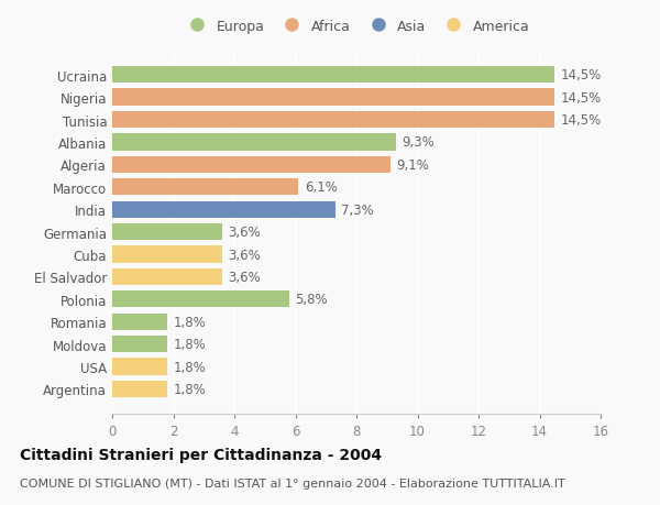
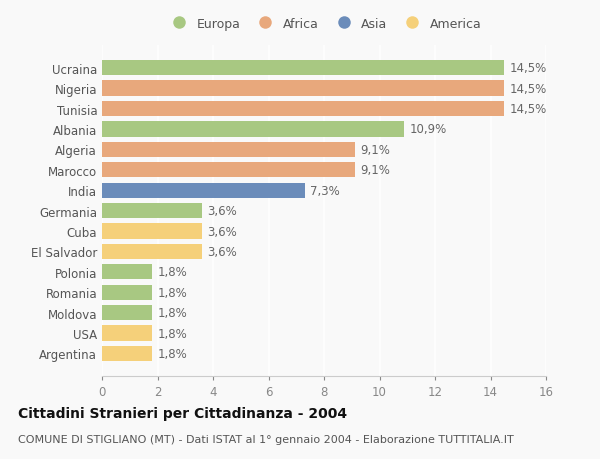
Albania: 9,3% -> 10,9%
Marocco: 6,1% -> 9,1%
Polonia: 5,8% -> 1,8%
